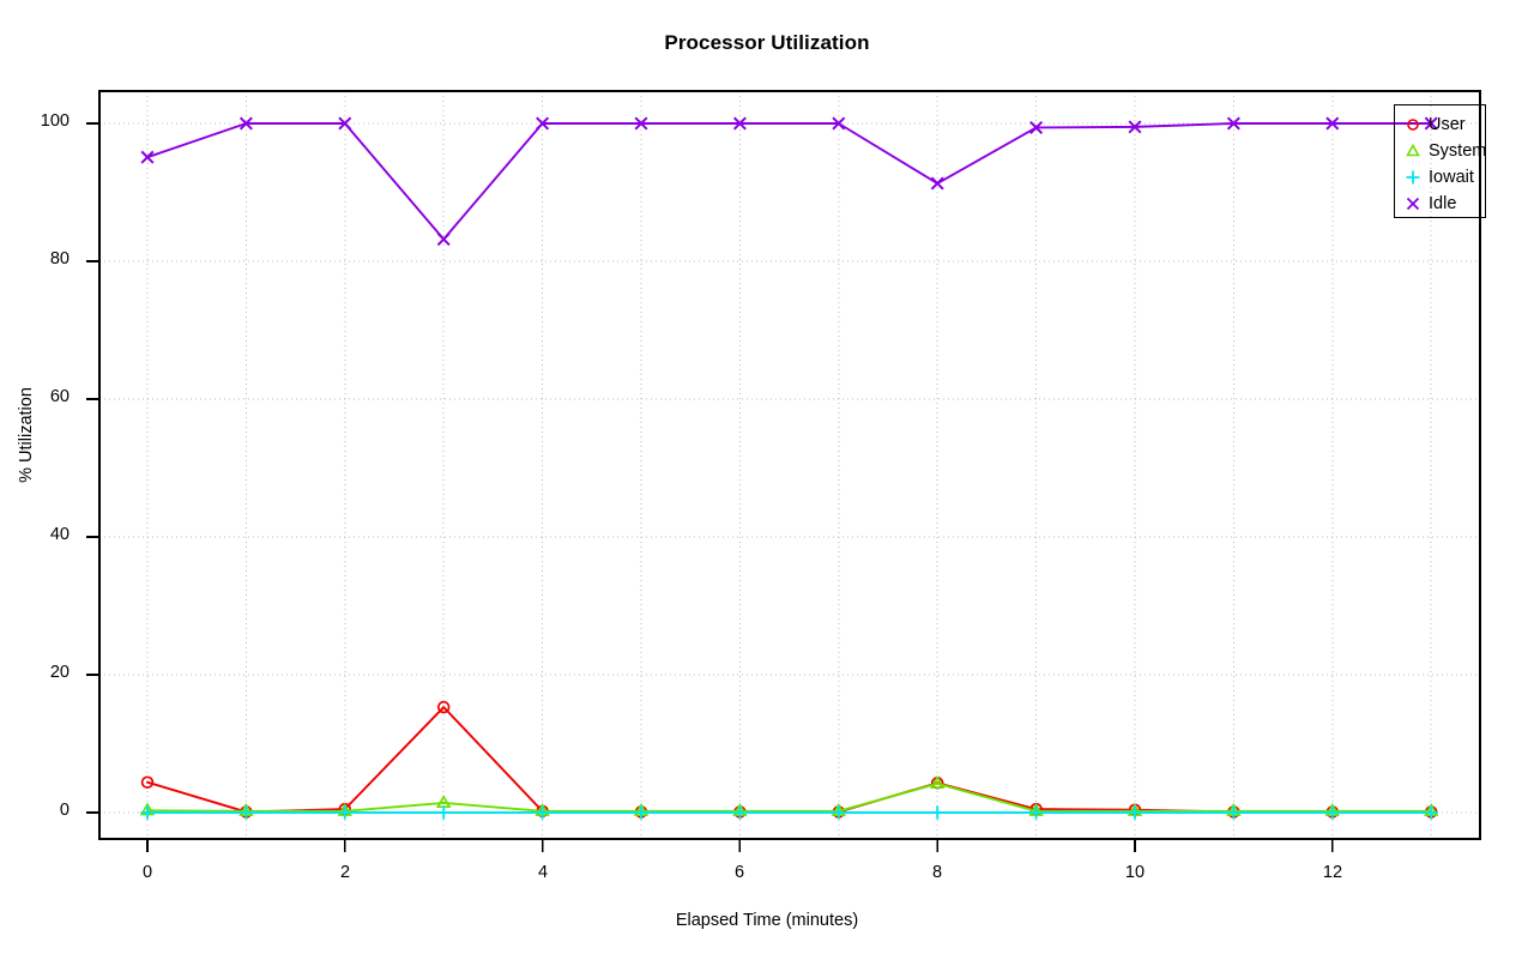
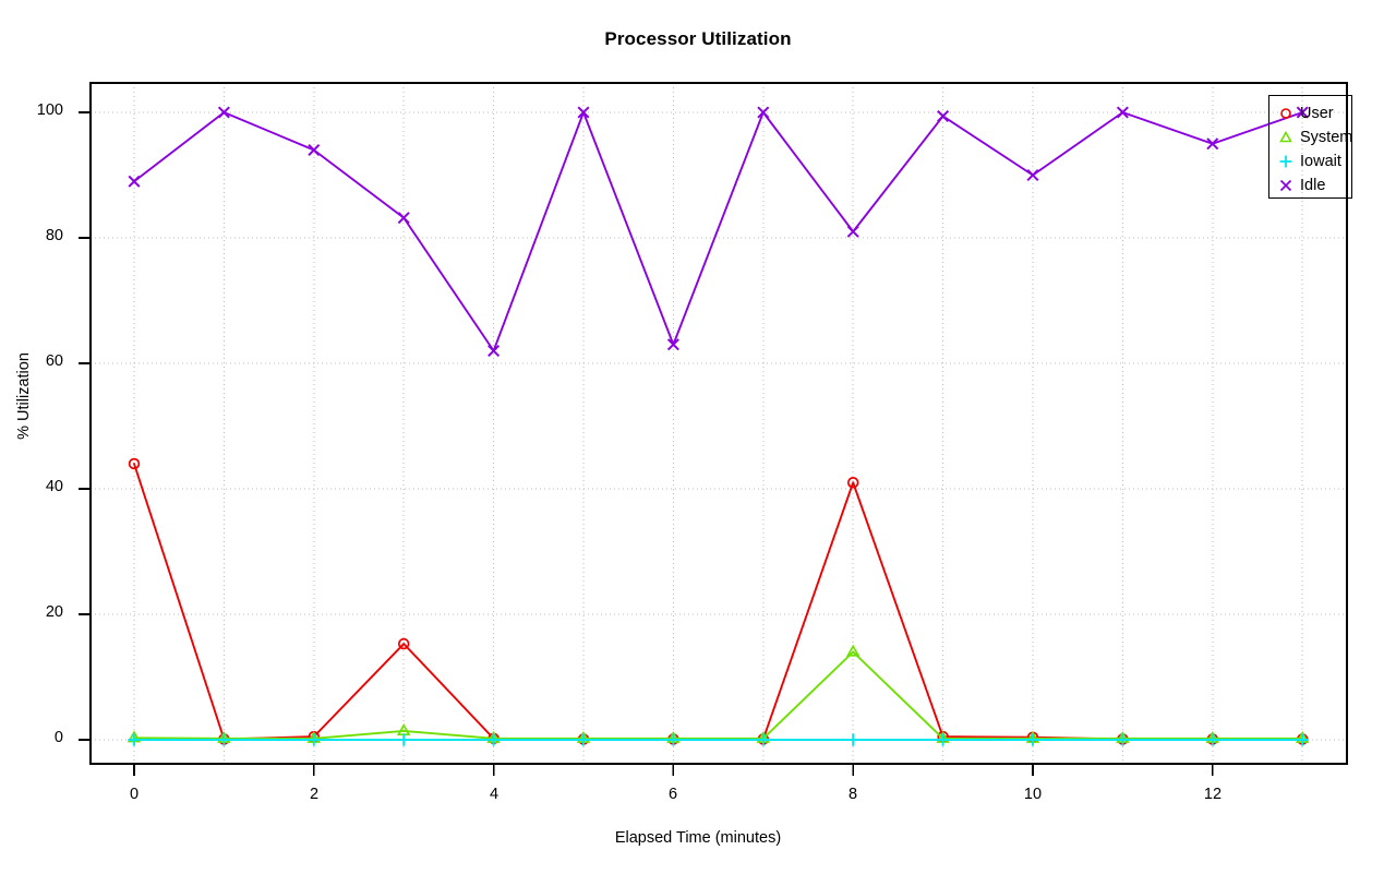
User/0: 4 -> 44
Idle/0: 95 -> 89
Idle/2: 100 -> 94
Idle/4: 100 -> 62
Idle/6: 100 -> 63
User/8: 4 -> 41
System/8: 4 -> 14
Idle/8: 91 -> 81
Idle/10: 100 -> 90
Idle/12: 100 -> 95
